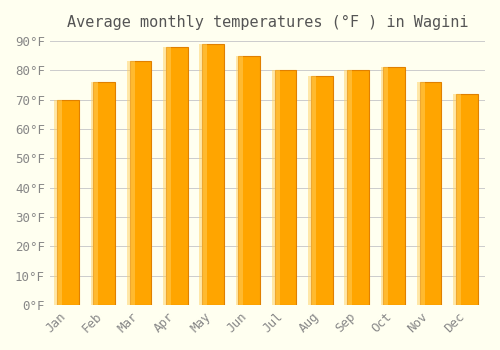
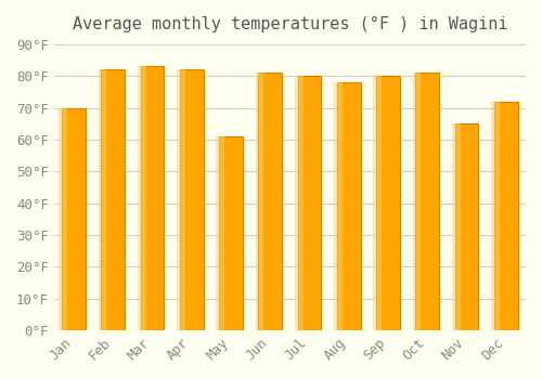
Feb: 76°F -> 82°F
Apr: 88°F -> 82°F
May: 89°F -> 61°F
Jun: 85°F -> 81°F
Nov: 76°F -> 65°F
